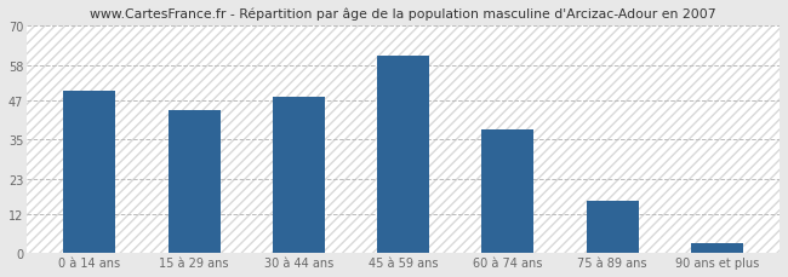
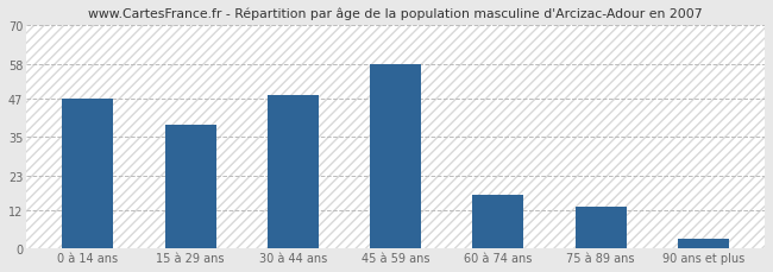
0 à 14 ans: 50 -> 47
15 à 29 ans: 44 -> 39
45 à 59 ans: 61 -> 58
60 à 74 ans: 38 -> 17
75 à 89 ans: 16 -> 13
